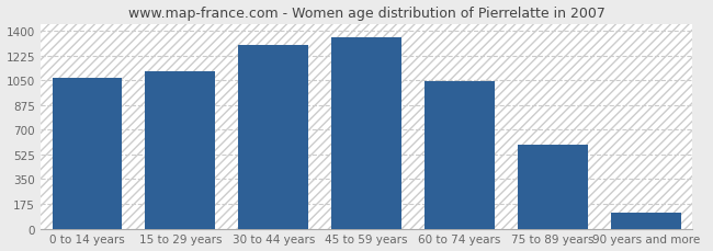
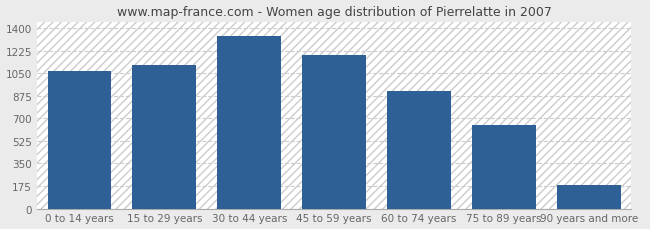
30 to 44 years: 1300 -> 1340
45 to 59 years: 1350 -> 1190
60 to 74 years: 1040 -> 910
75 to 89 years: 590 -> 650
90 years and more: 110 -> 180
